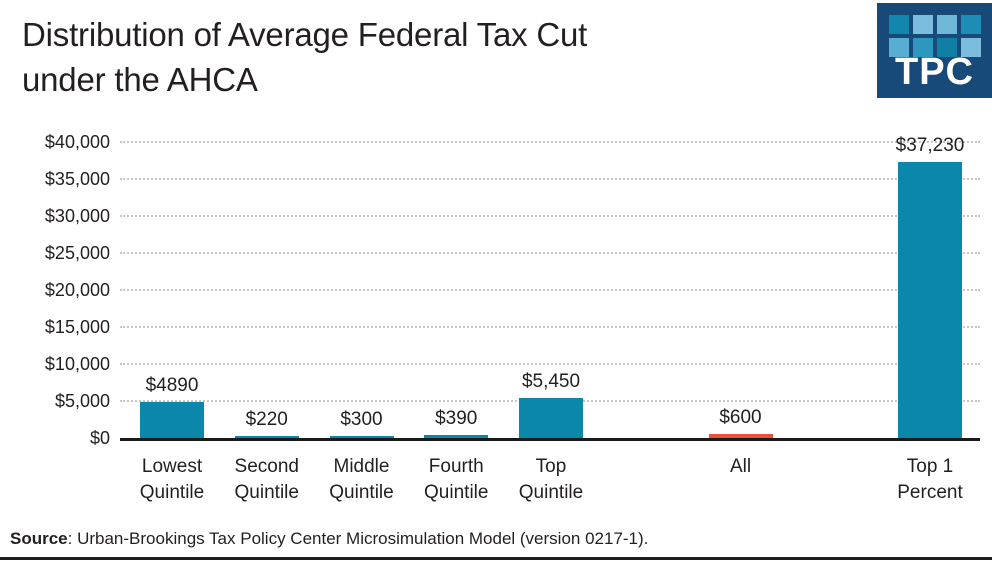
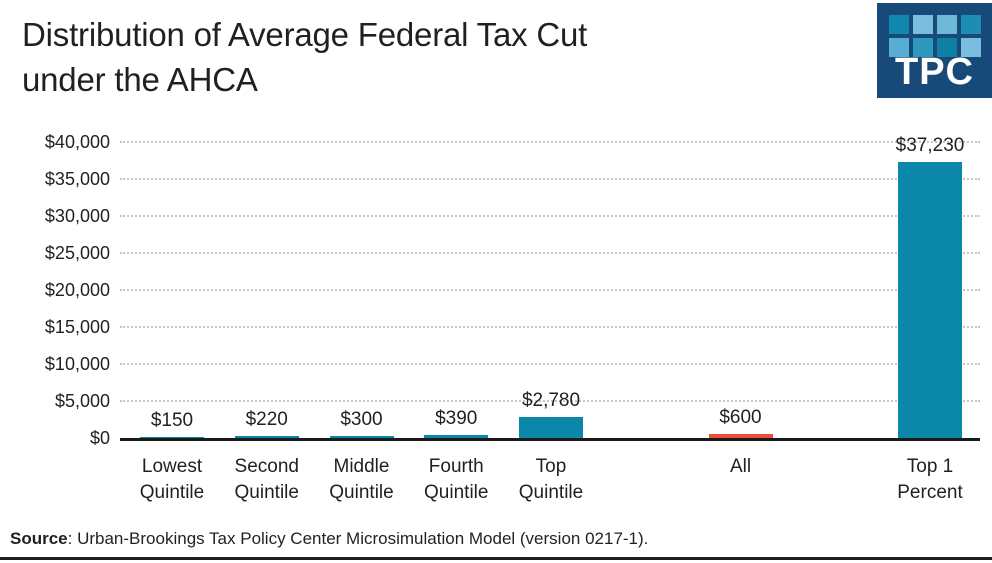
Lowest Quintile: $4890 -> $150
Top Quintile: $5,450 -> $2,780
